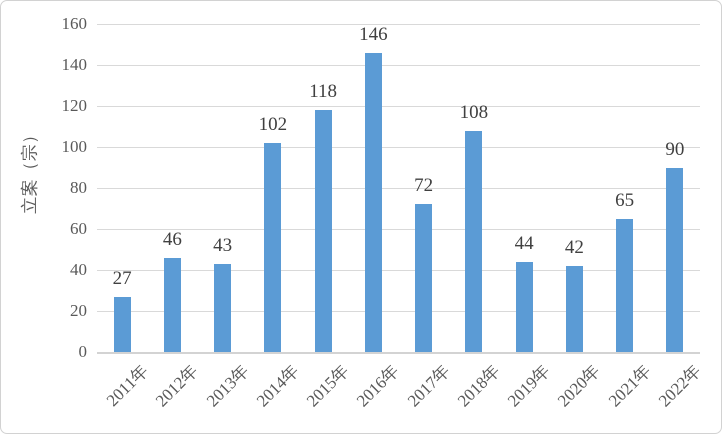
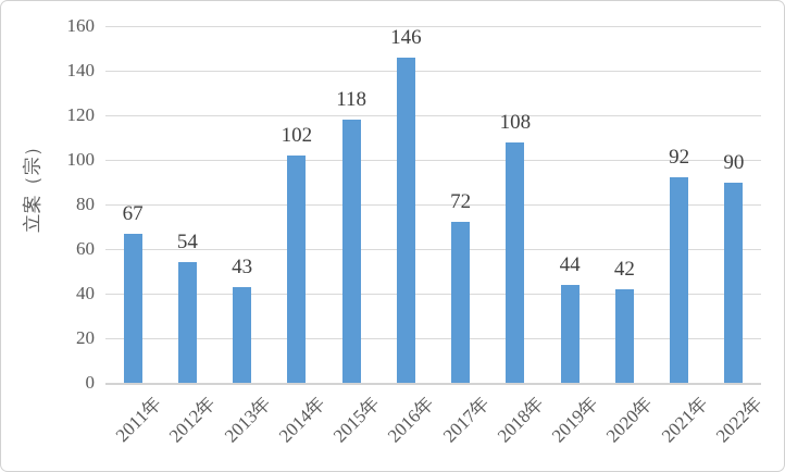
2011年: 27 -> 67
2012年: 46 -> 54
2021年: 65 -> 92
